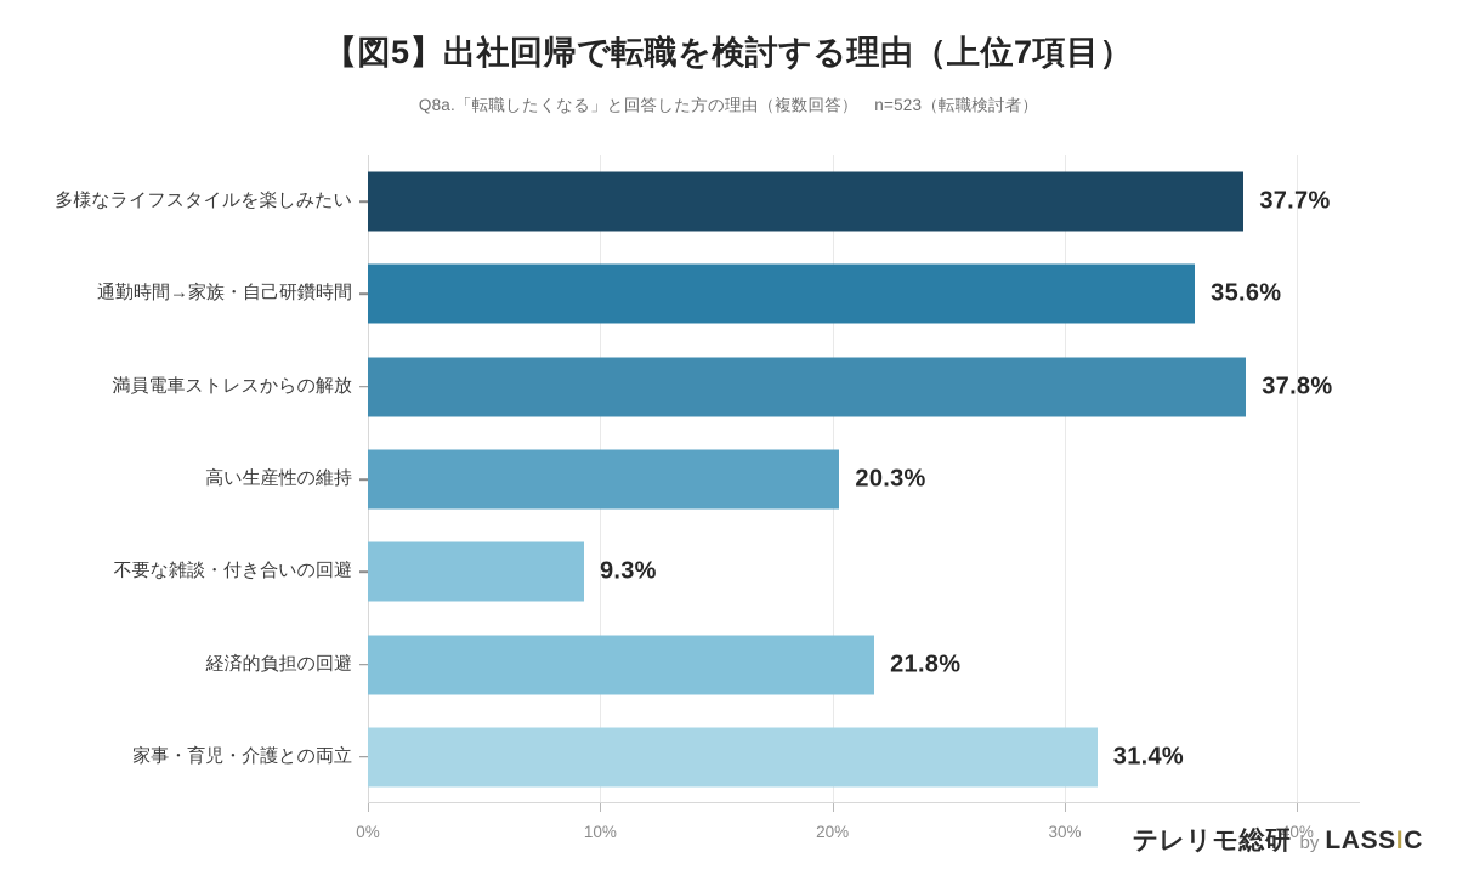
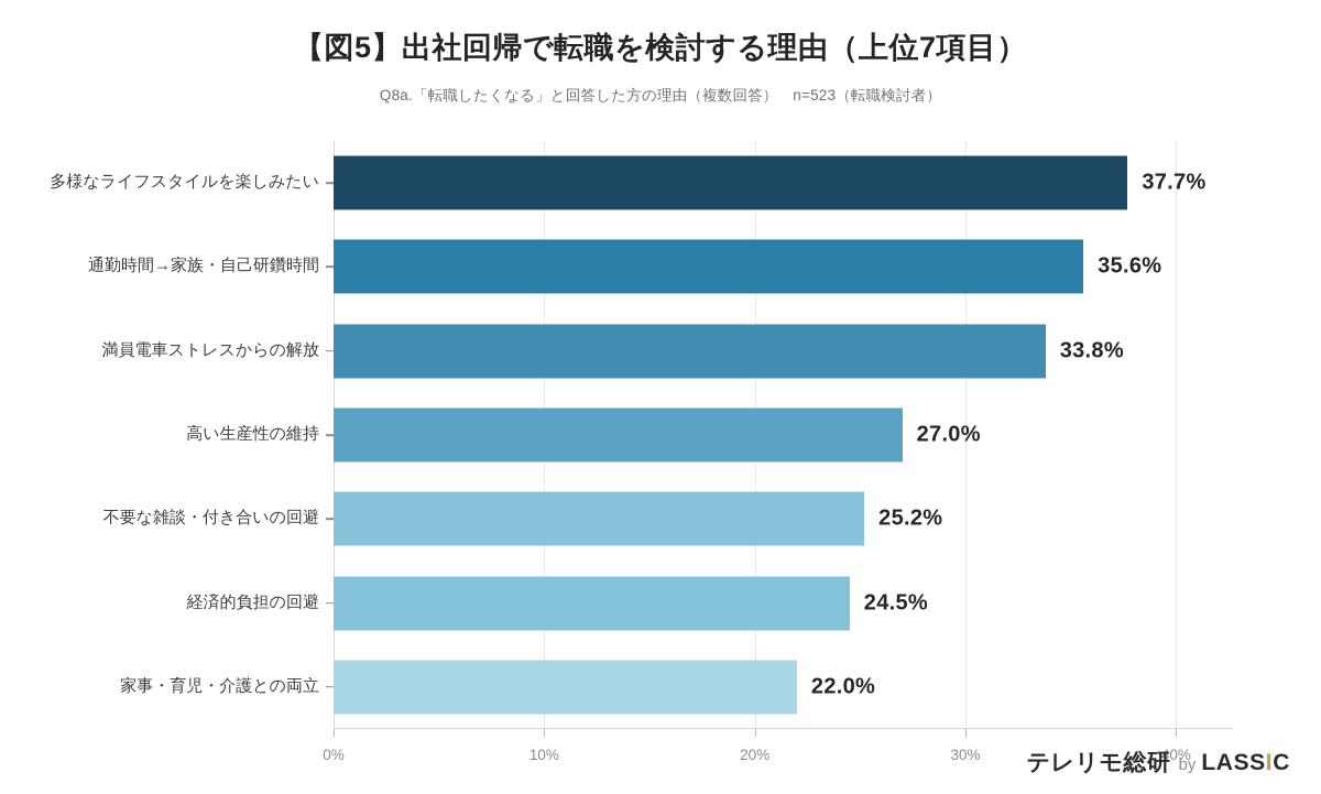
満員電車ストレスからの解放: 37.8% -> 33.8%
高い生産性の維持: 20.3% -> 27.0%
不要な雑談・付き合いの回避: 9.3% -> 25.2%
経済的負担の回避: 21.8% -> 24.5%
家事・育児・介護との両立: 31.4% -> 22.0%
